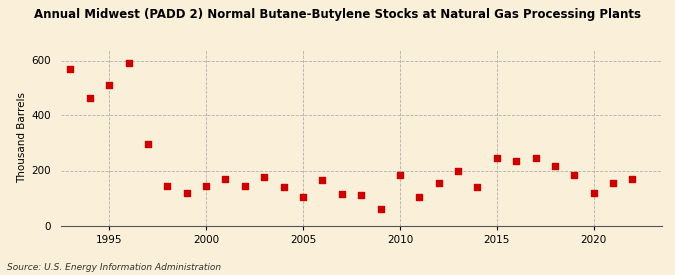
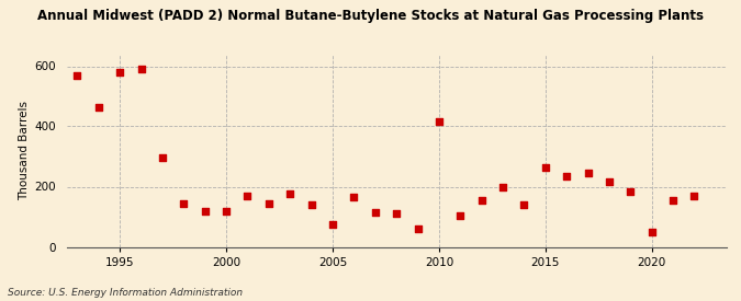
1995: 510 -> 580
2000: 145 -> 120
2005: 105 -> 75
2010: 185 -> 415
2015: 245 -> 265
2020: 120 -> 50
